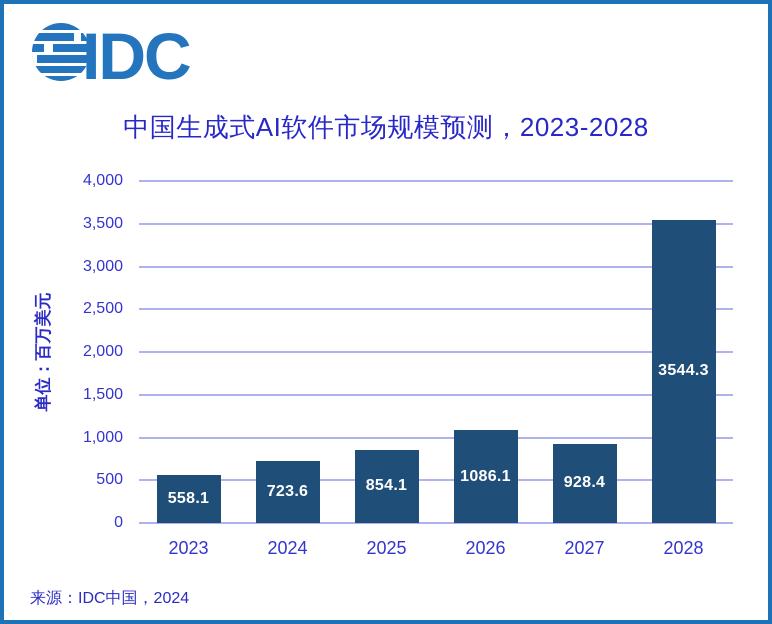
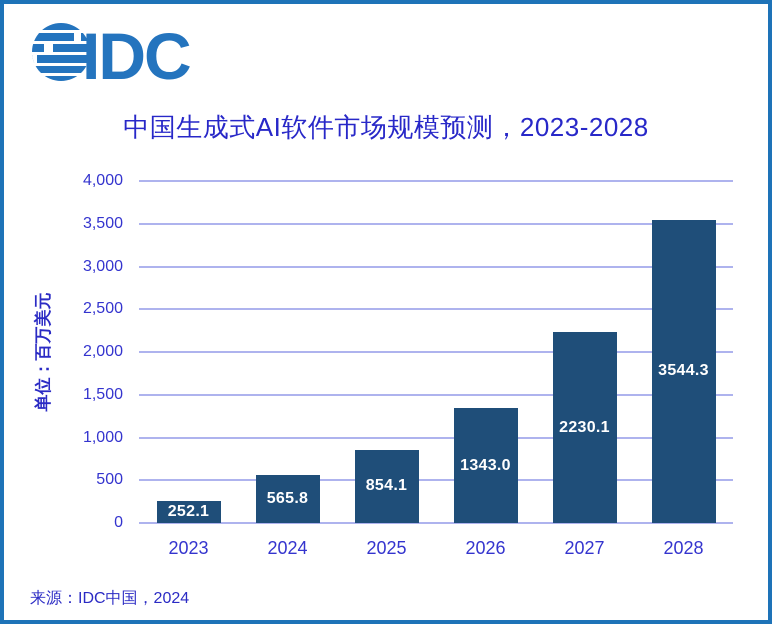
2023: 558.1 -> 252.1
2024: 723.6 -> 565.8
2026: 1086.1 -> 1343.0
2027: 928.4 -> 2230.1
